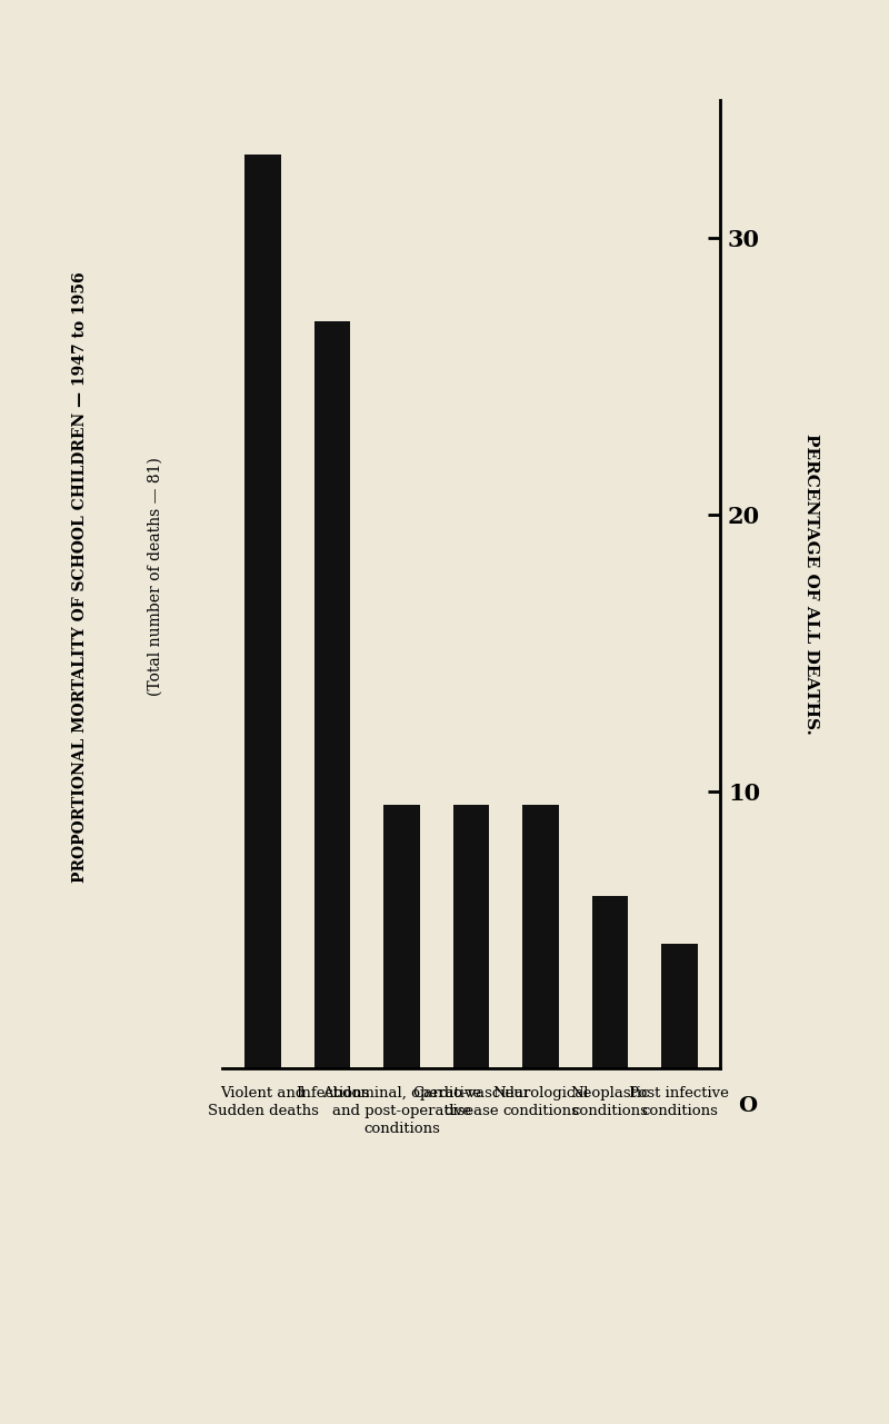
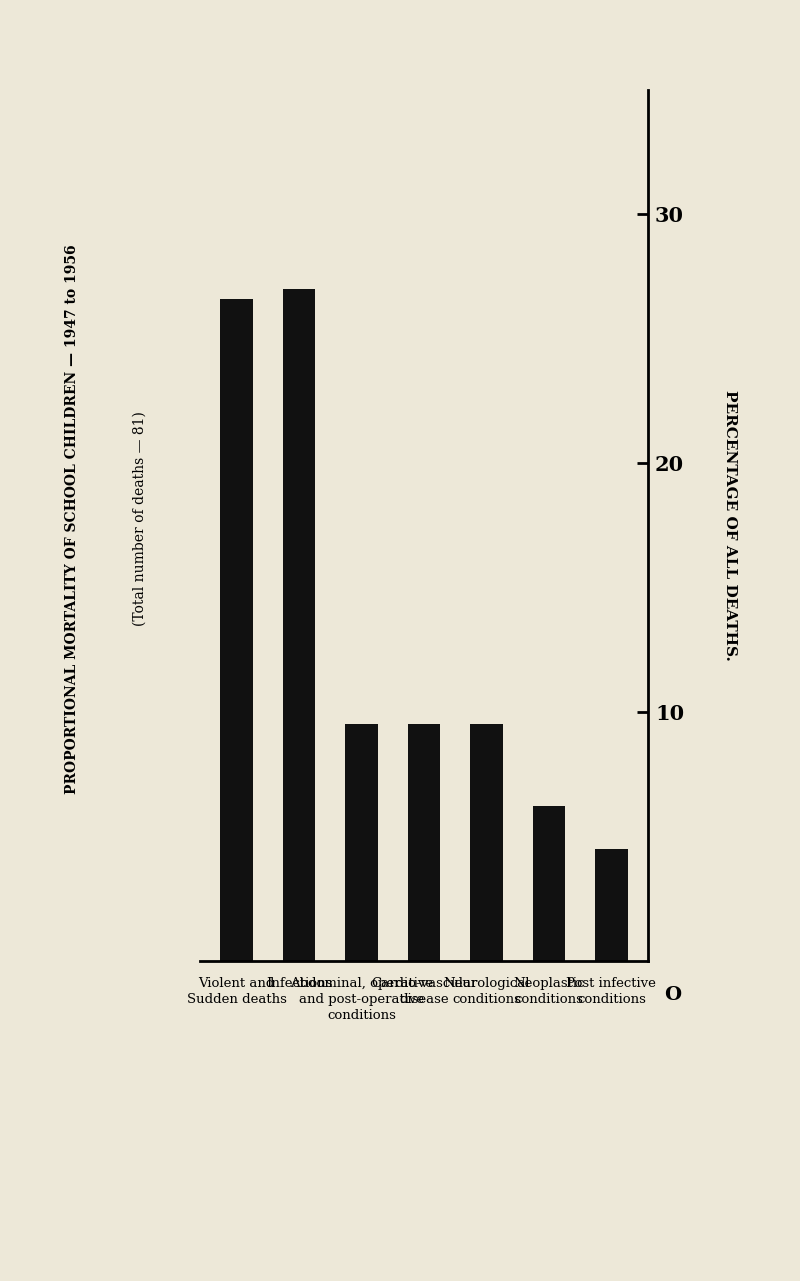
Violent and Sudden deaths: 33.0 -> 26.6
